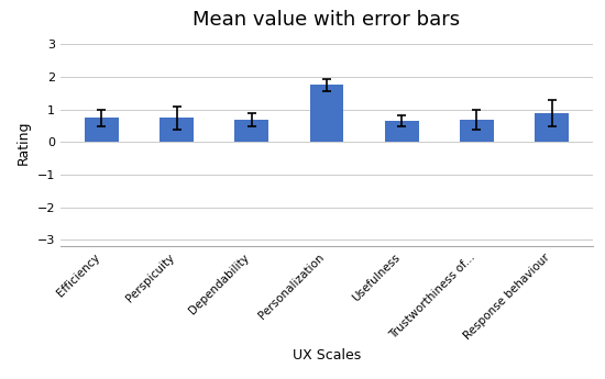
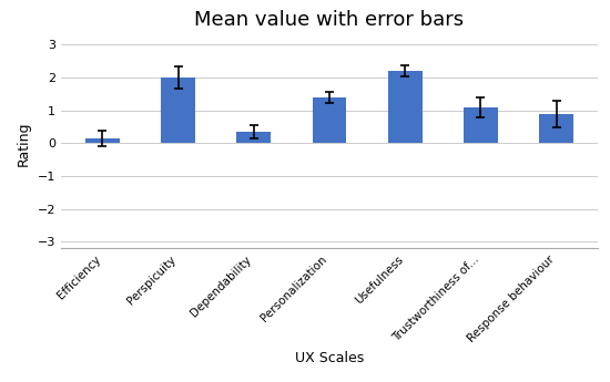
Efficiency: 0.75 -> 0.15
Perspicuity: 0.75 -> 2.00
Dependability: 0.70 -> 0.35
Personalization: 1.75 -> 1.40
Usefulness: 0.65 -> 2.20
Trustworthiness of...: 0.70 -> 1.10
